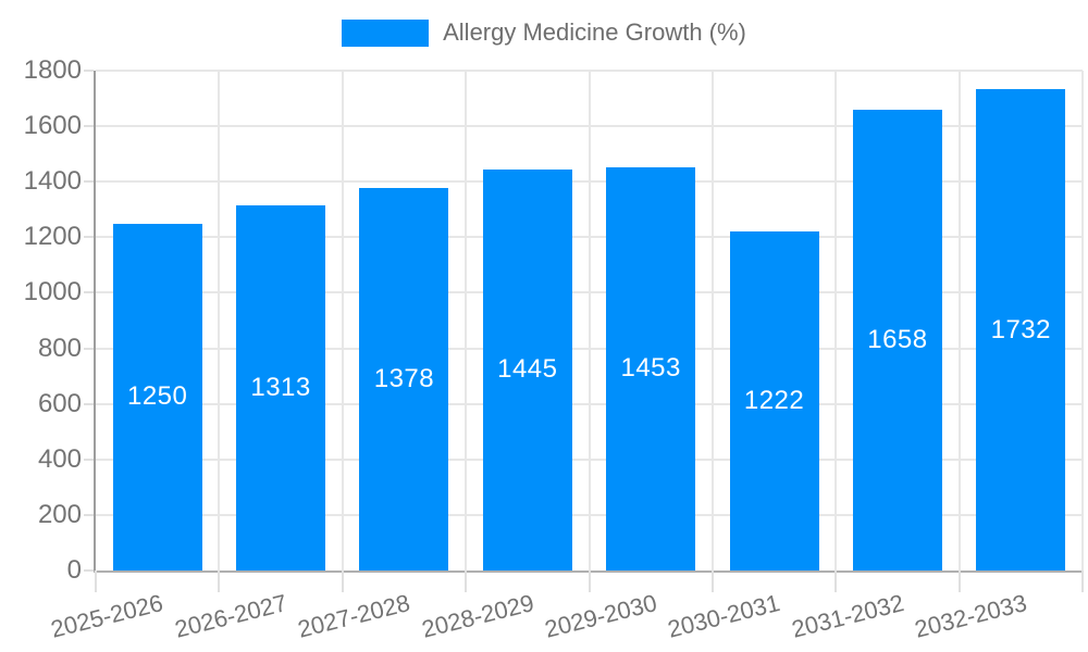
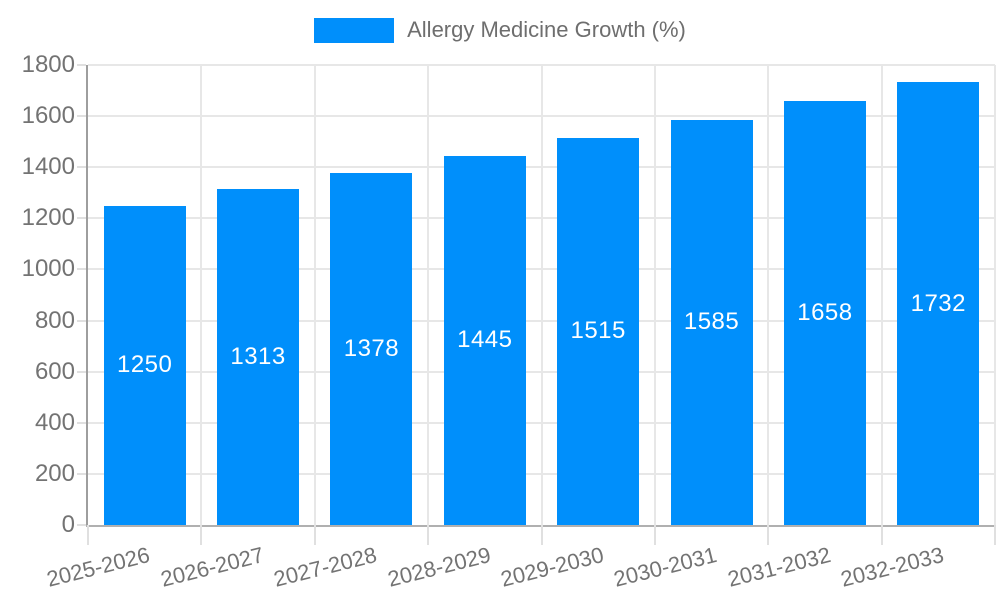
2029-2030: 1453 -> 1515
2030-2031: 1222 -> 1585
